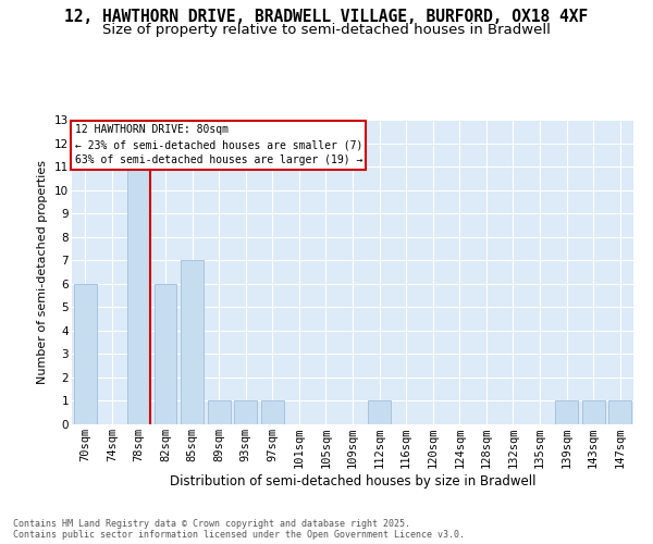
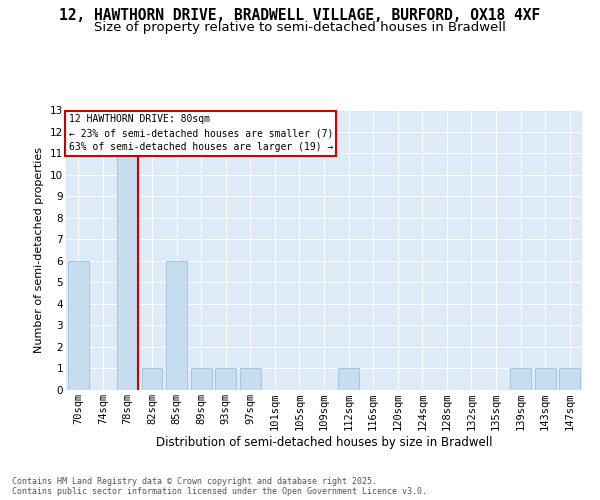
82sqm: 6 -> 1
85sqm: 7 -> 6
